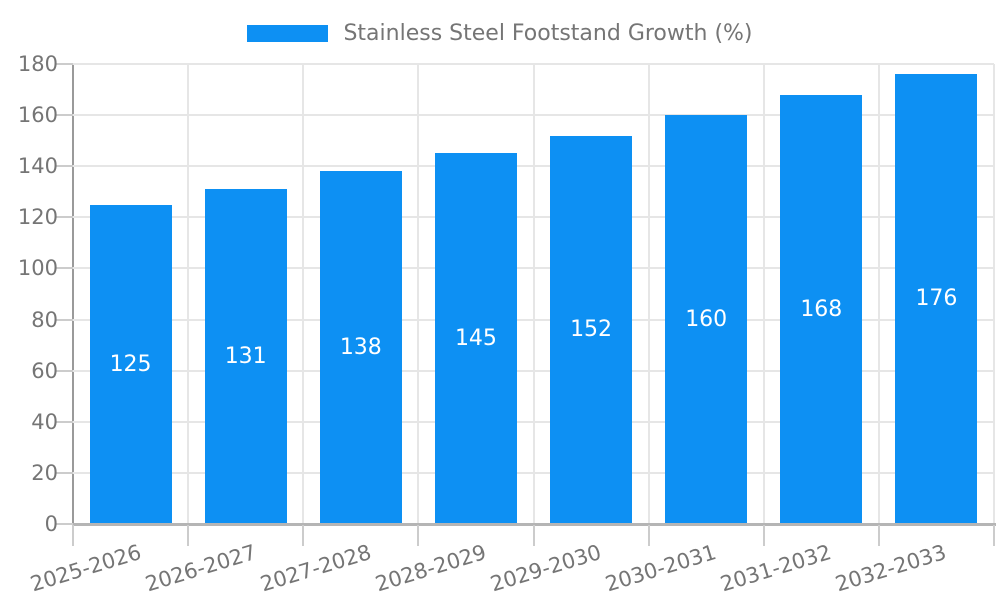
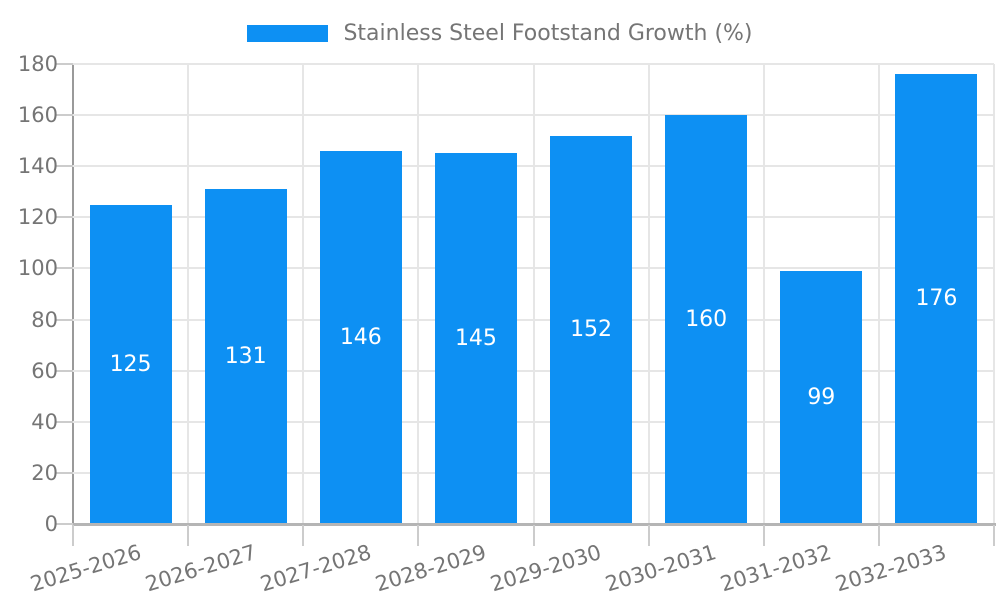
2027-2028: 138 -> 146
2031-2032: 168 -> 99
